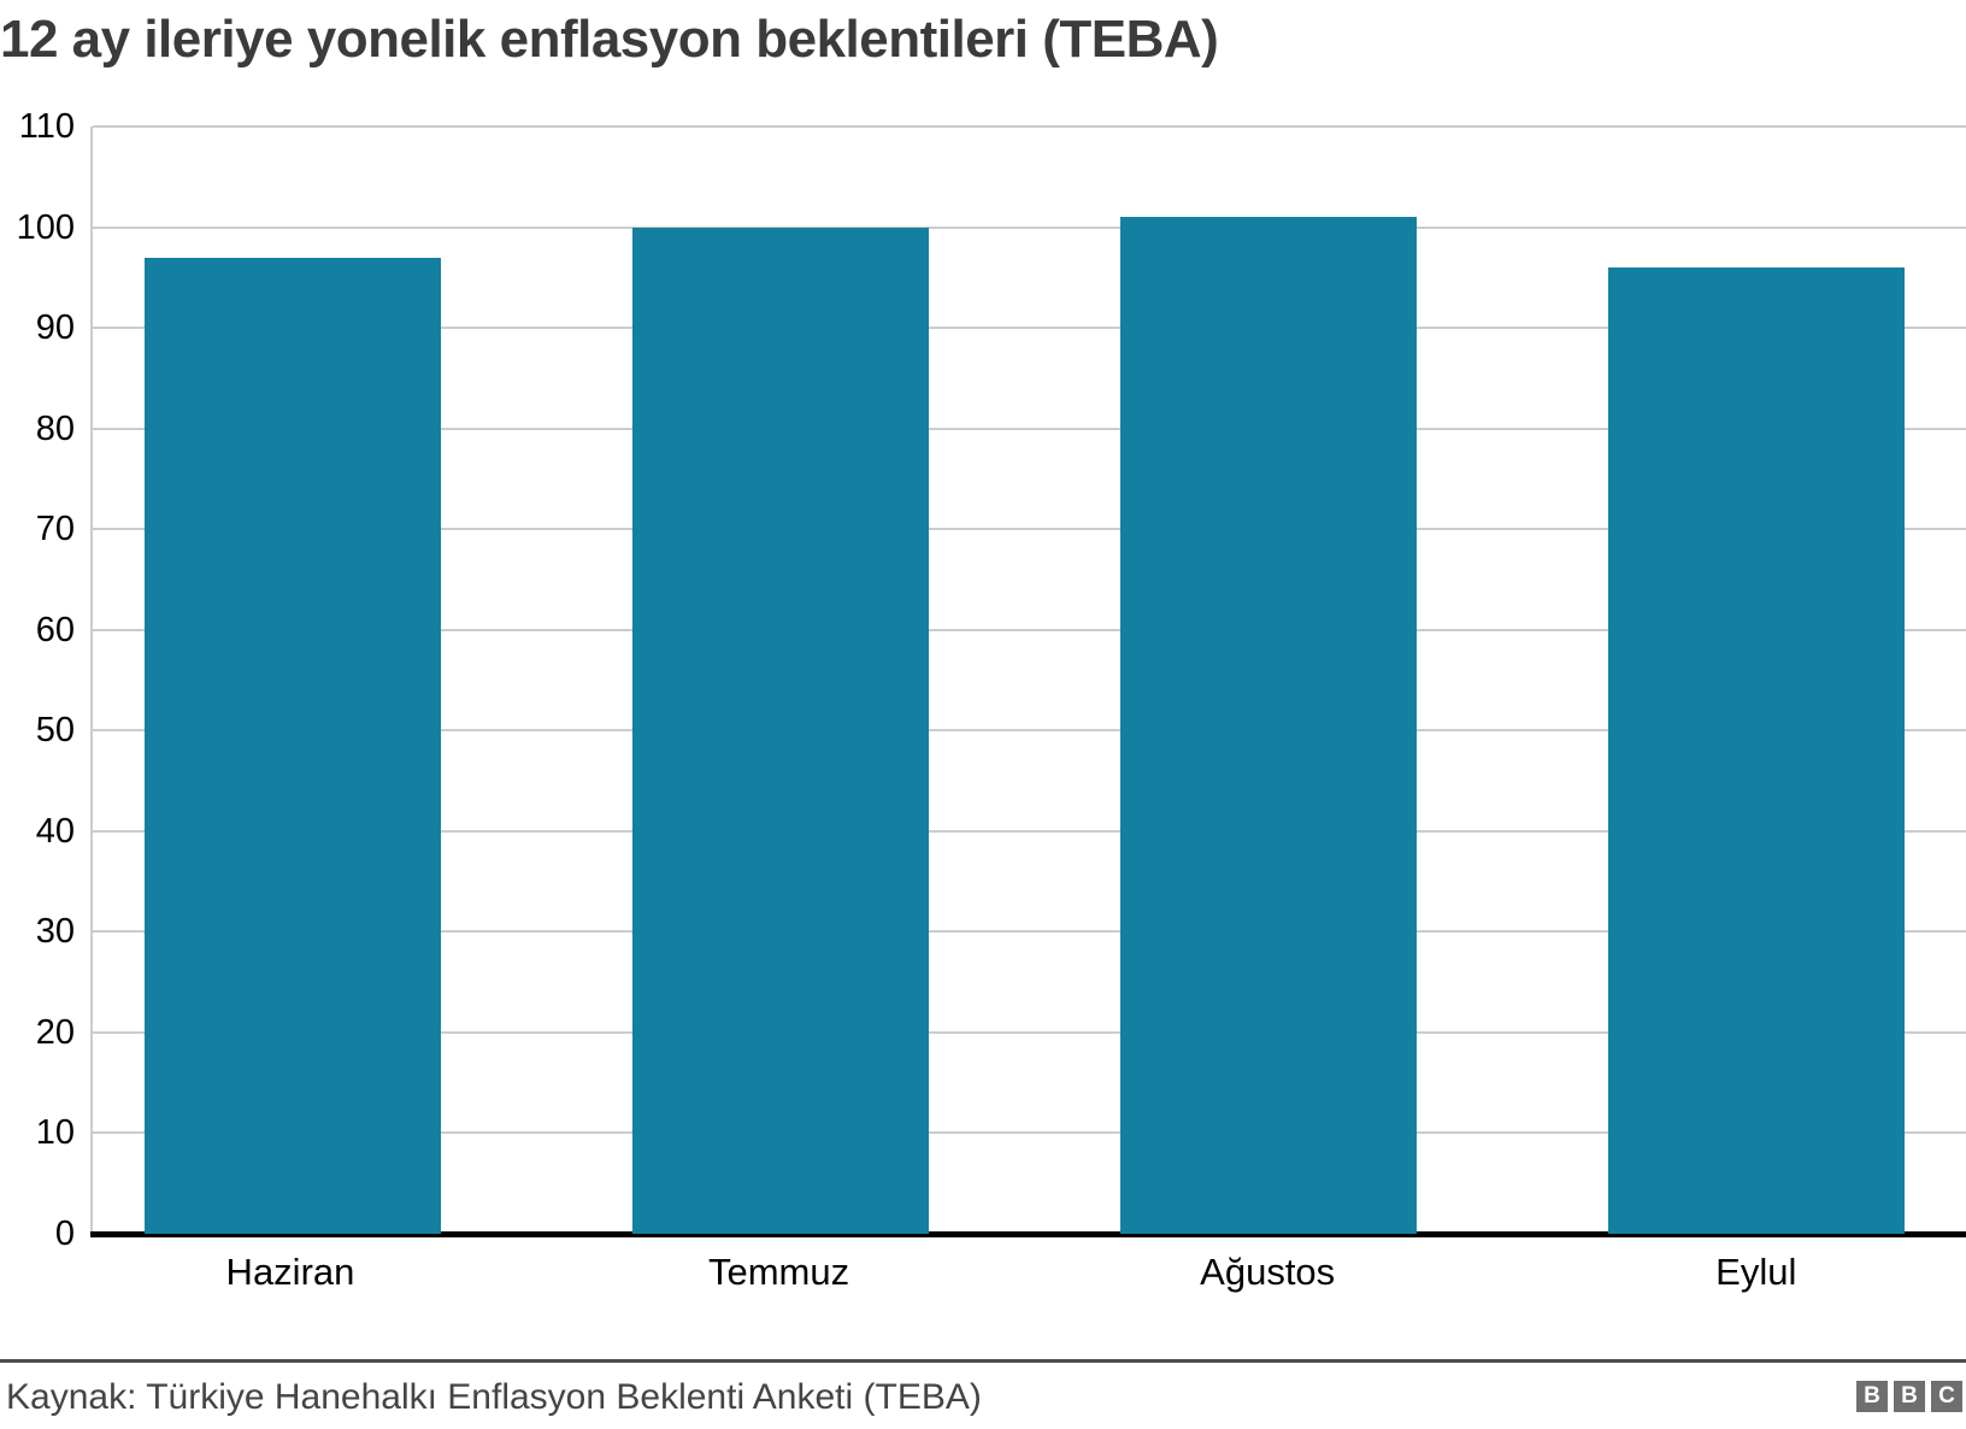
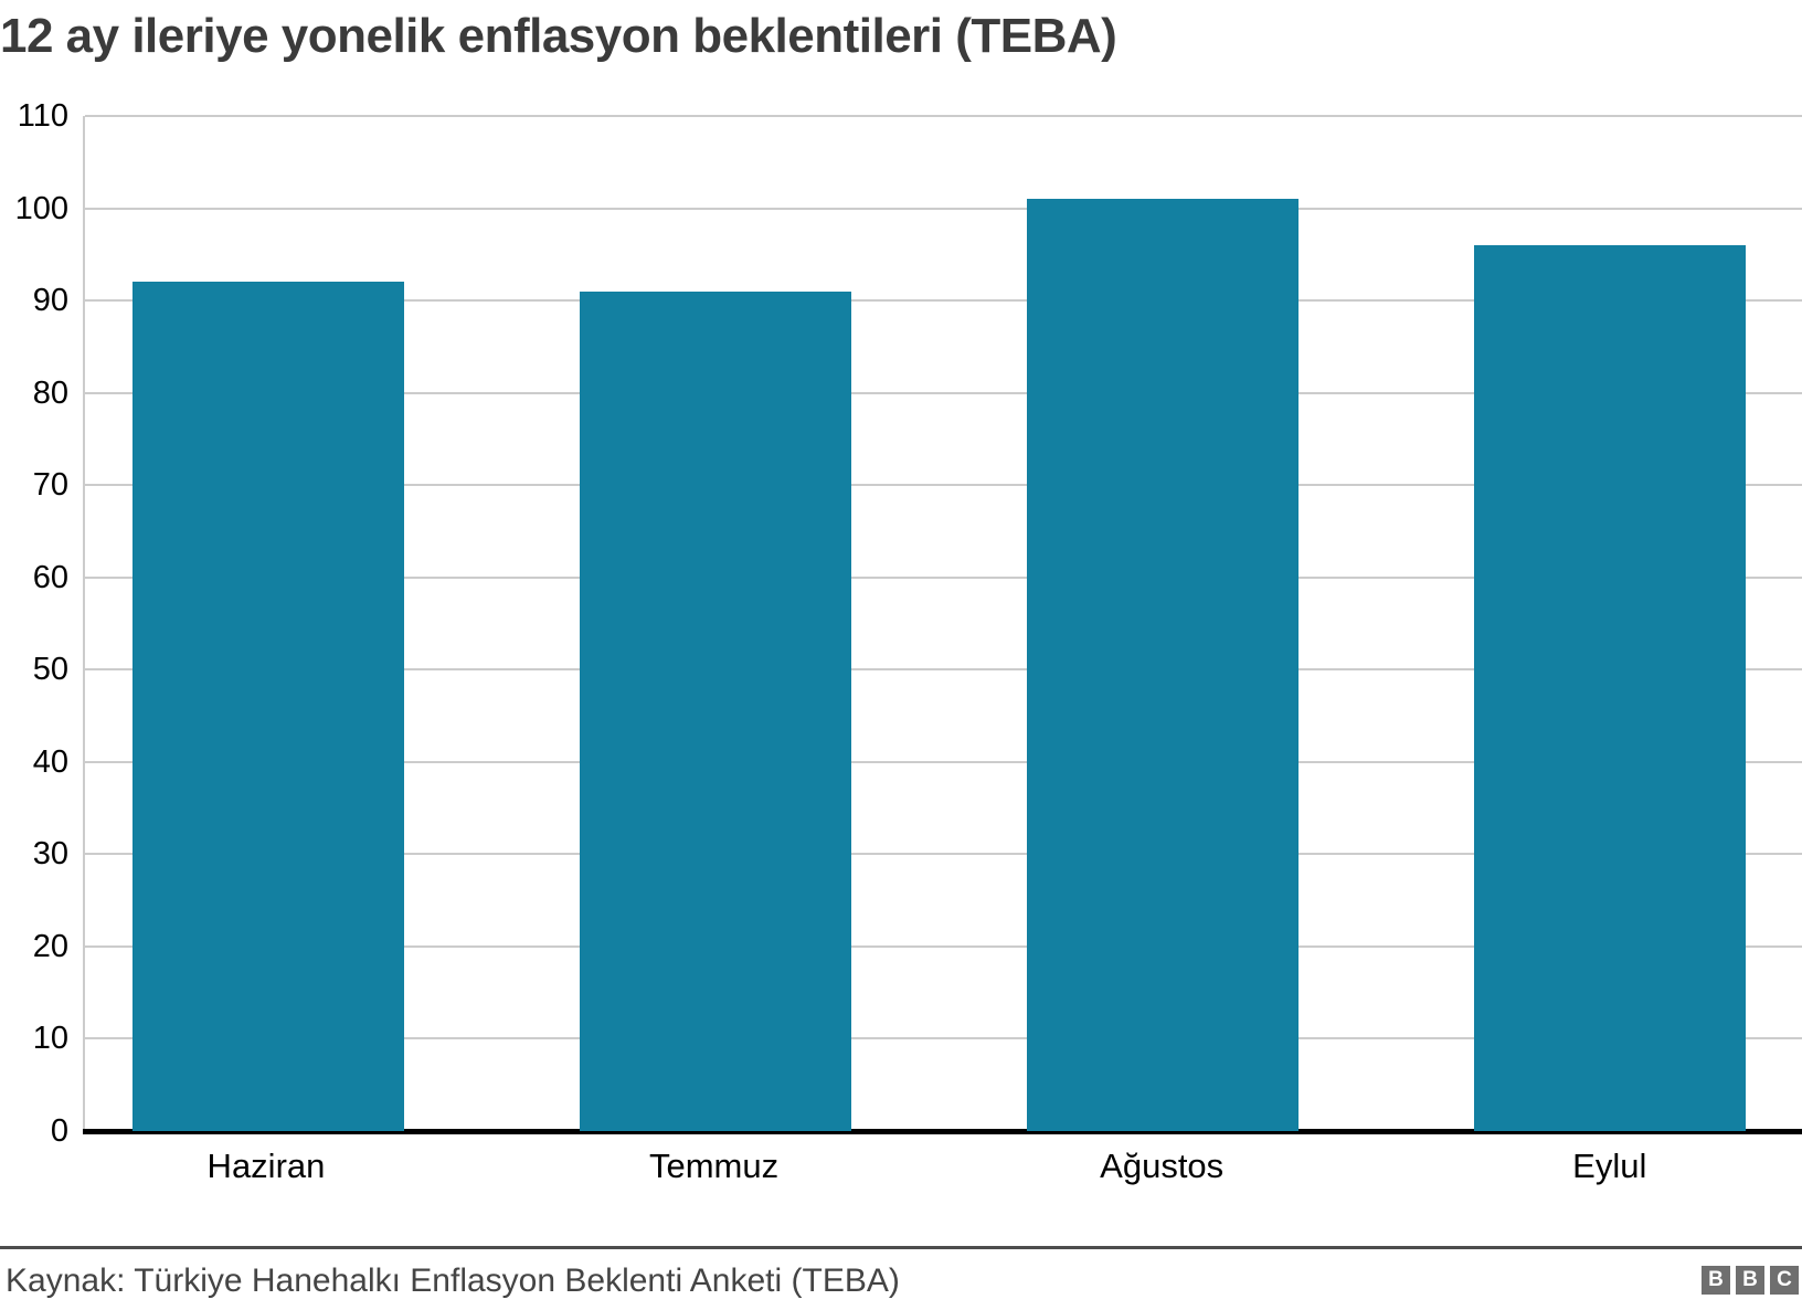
Haziran: 97 -> 92
Temmuz: 100 -> 91
